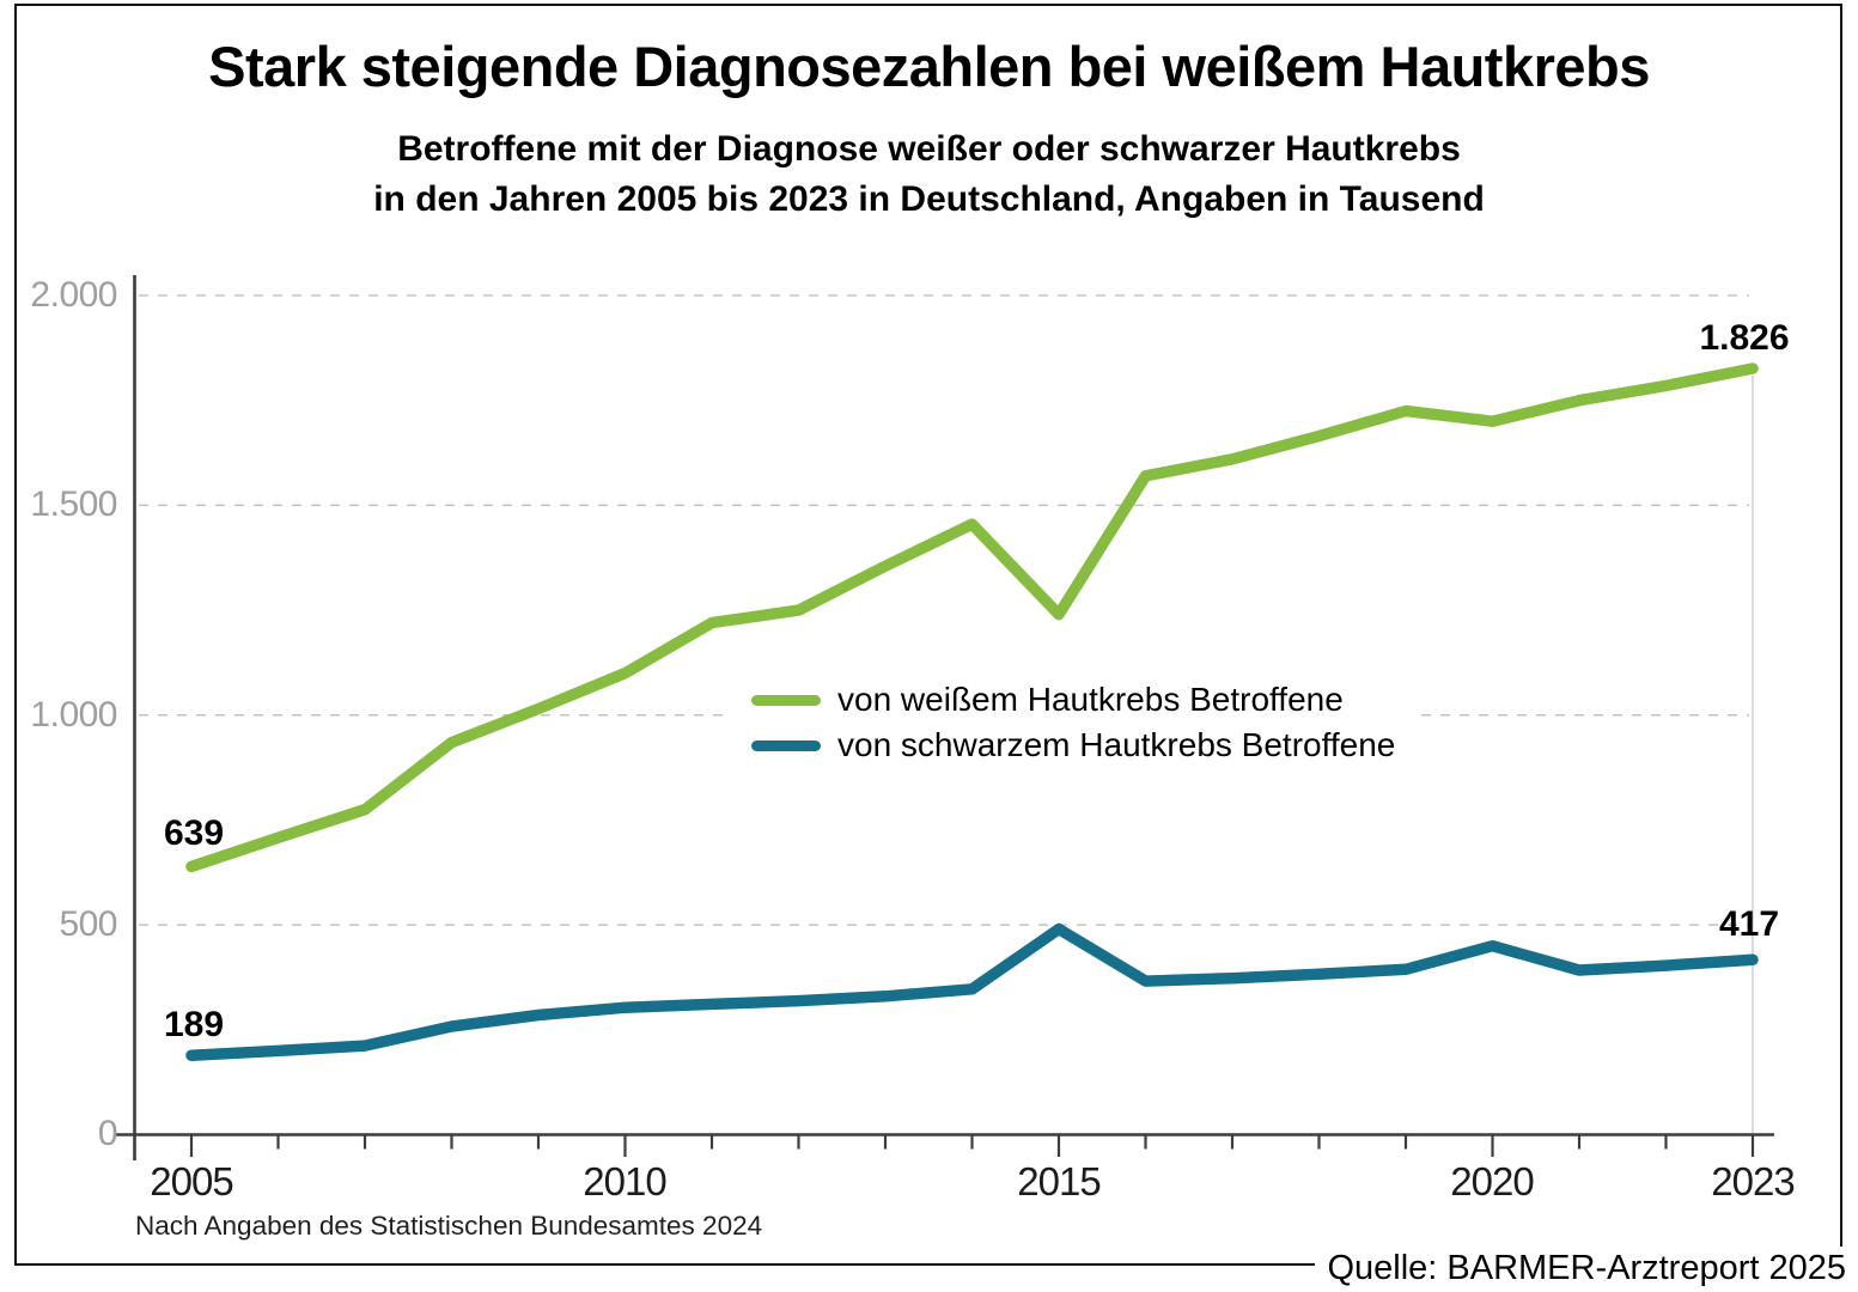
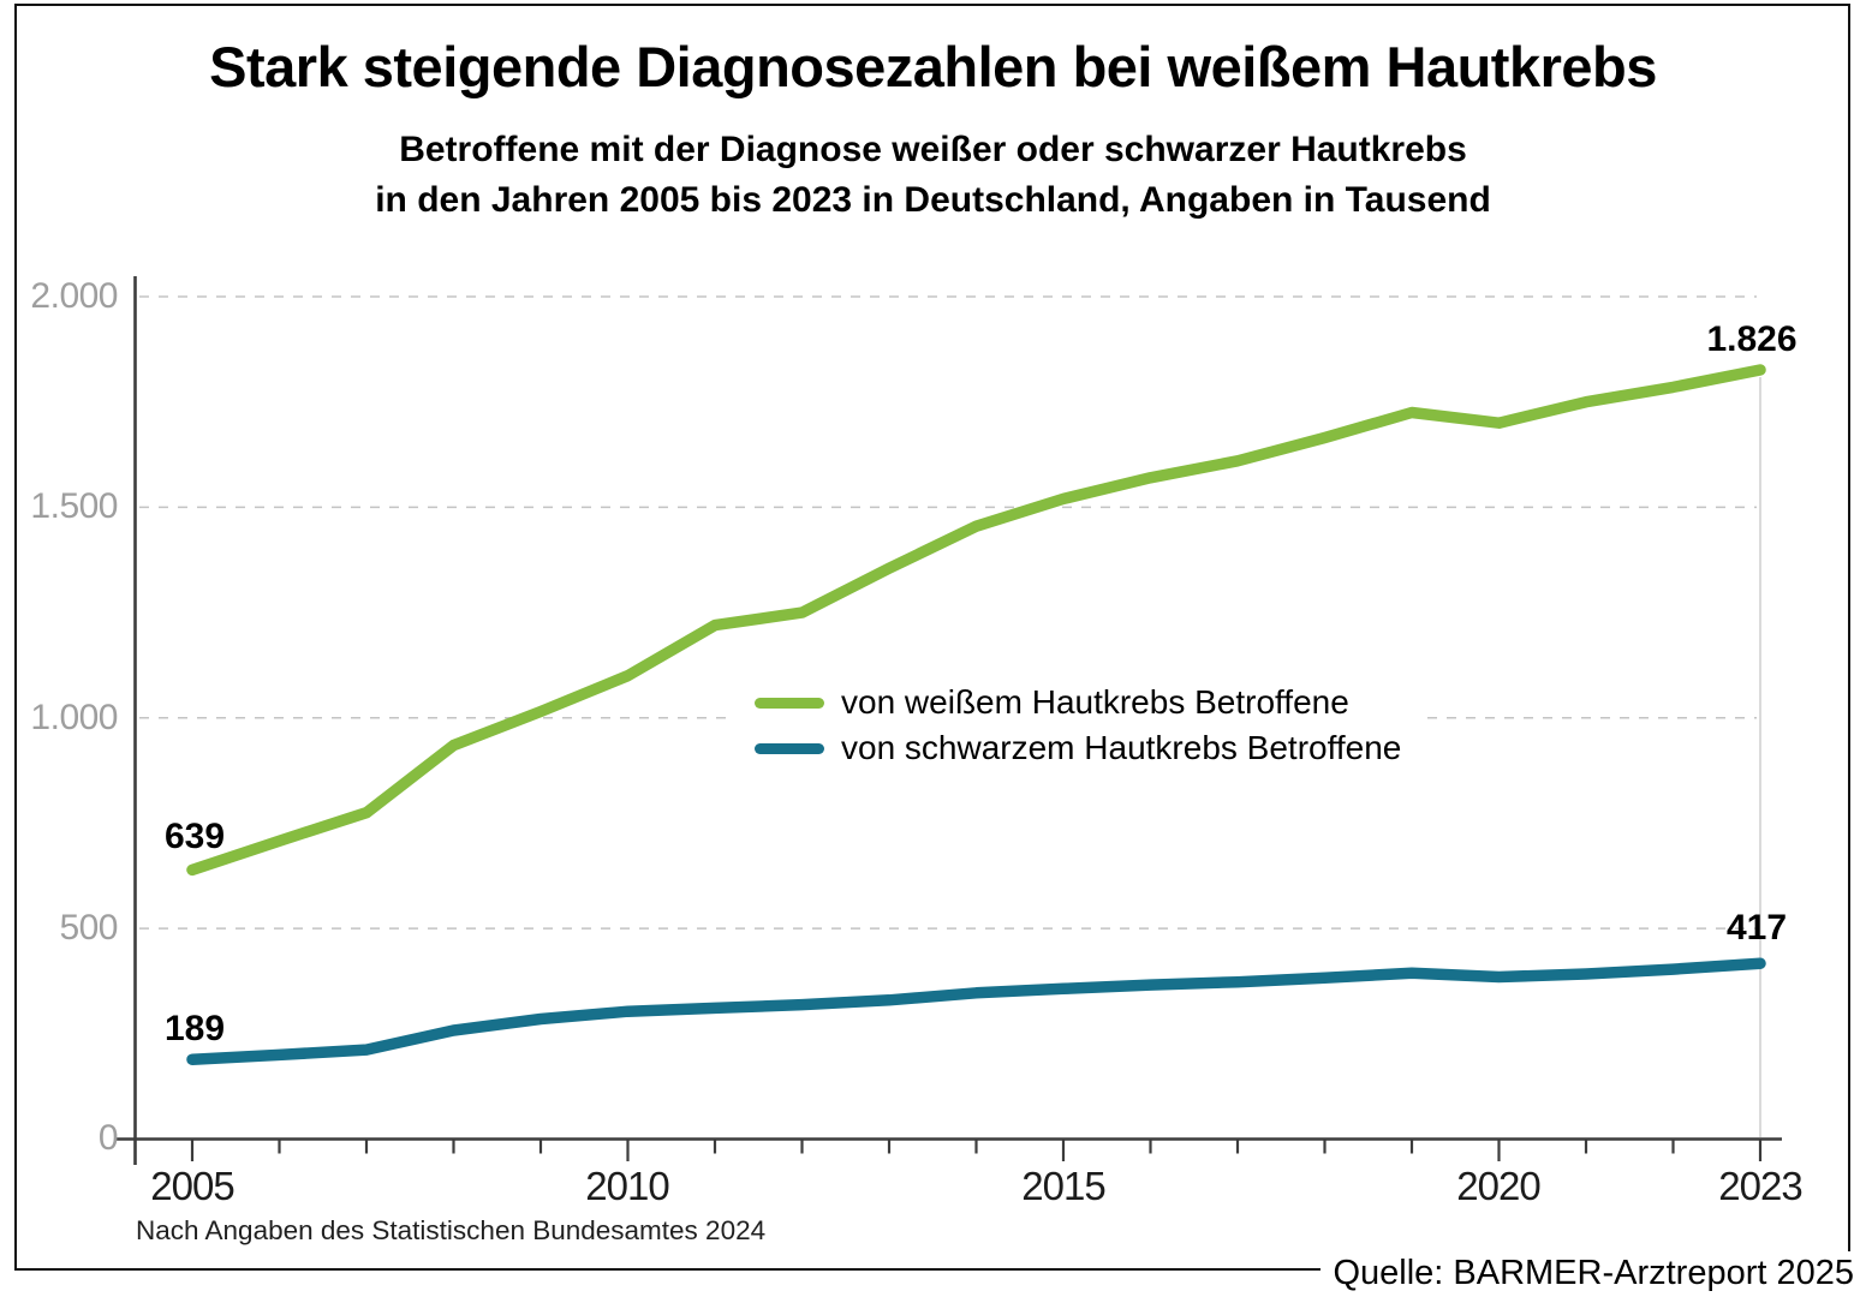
von weißem Hautkrebs Betroffene/2015: 1240 -> 1520
von schwarzem Hautkrebs Betroffene/2015: 490 -> 360
von schwarzem Hautkrebs Betroffene/2020: 450 -> 380
